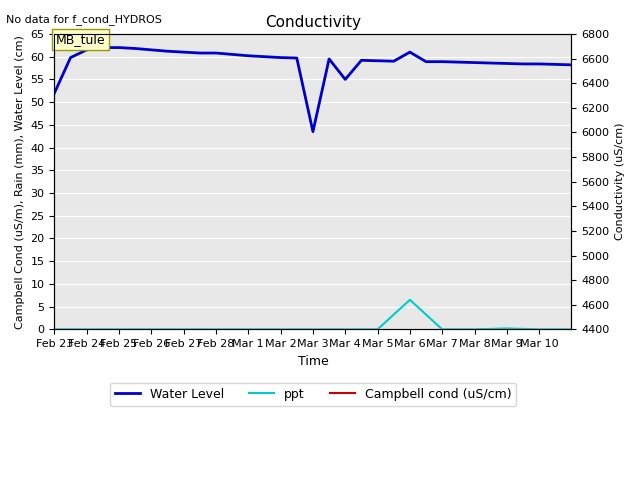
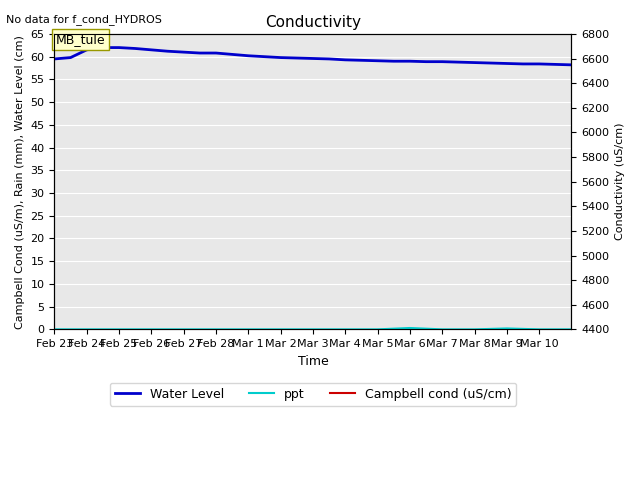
Water Level/Feb 23: 52.0 -> 59.5
Water Level/Mar 3: 43.5 -> 59.6
Water Level/Mar 4: 55.0 -> 59.3
Water Level/Mar 6: 61.0 -> 59.0
ppt/Mar 6: 6.5 -> 0.3
